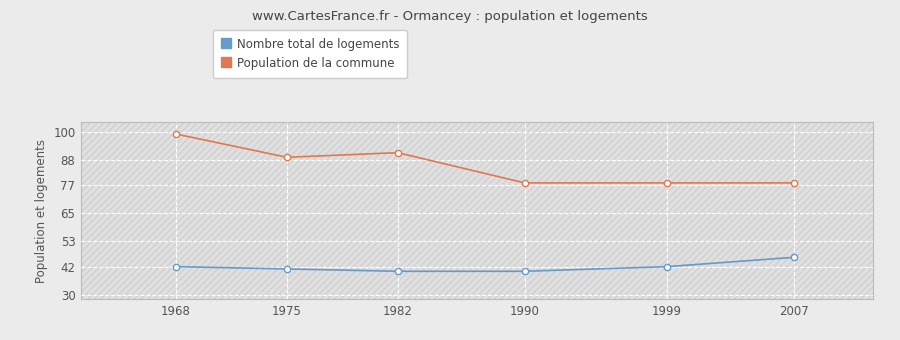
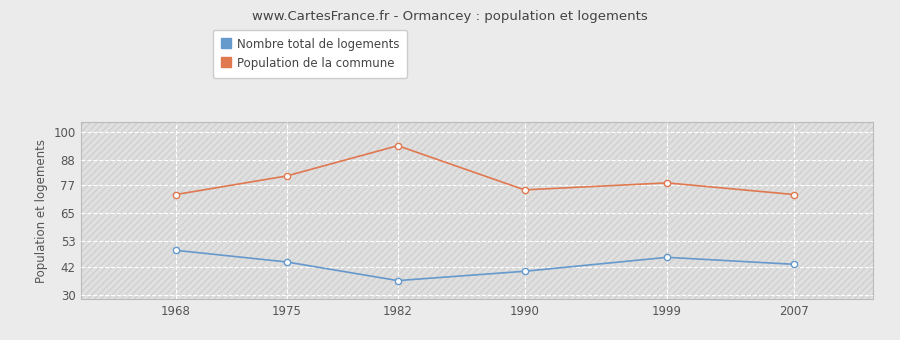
Nombre total de logements/1968: 42 -> 49
Population de la commune/1968: 99 -> 73
Nombre total de logements/1975: 41 -> 44
Population de la commune/1975: 89 -> 81
Nombre total de logements/1982: 40 -> 36
Population de la commune/1982: 91 -> 94
Population de la commune/1990: 78 -> 75
Nombre total de logements/1999: 42 -> 46
Nombre total de logements/2007: 46 -> 43
Population de la commune/2007: 78 -> 73
